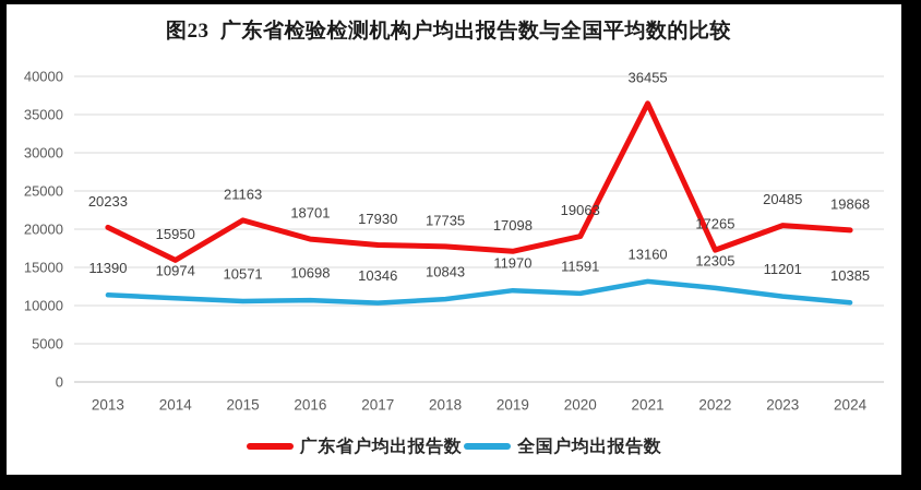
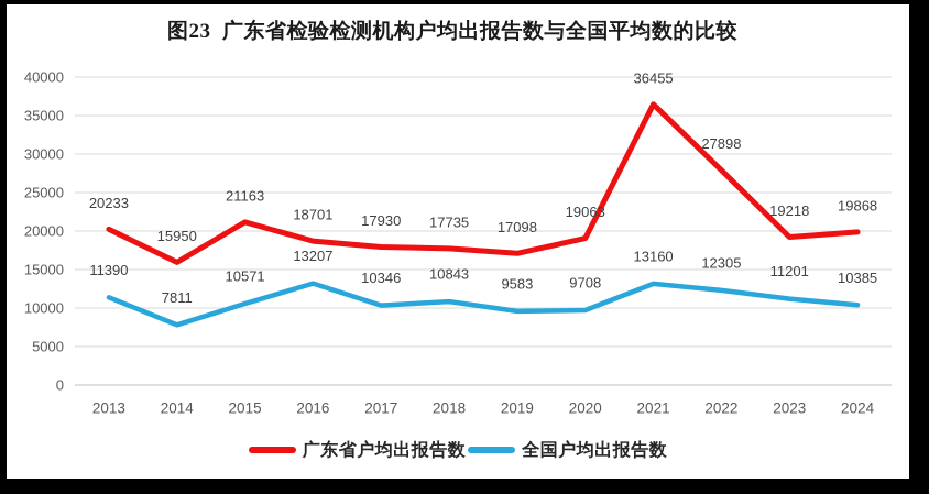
全国户均出报告数/2014: 10974 -> 7811
全国户均出报告数/2016: 10698 -> 13207
全国户均出报告数/2019: 11970 -> 9583
全国户均出报告数/2020: 11591 -> 9708
广东省户均出报告数/2022: 17265 -> 27898
广东省户均出报告数/2023: 20485 -> 19218
